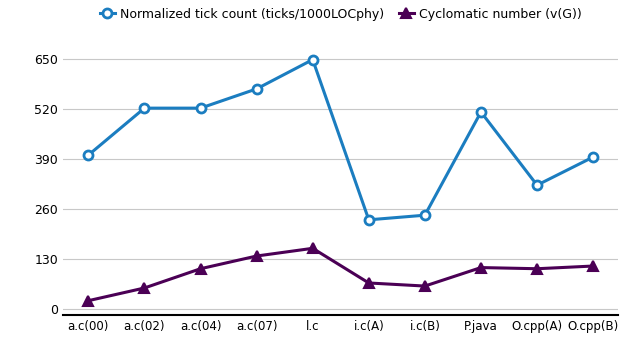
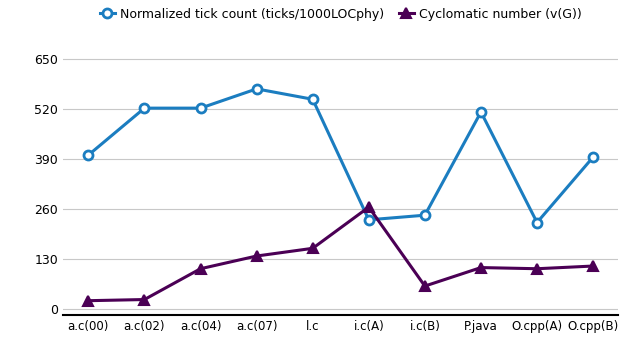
Cyclomatic number (v(G))/a.c(02): 55 -> 25
Normalized tick count (ticks/1000LOCphy)/l.c: 648 -> 545
Cyclomatic number (v(G))/i.c(A): 68 -> 265
Normalized tick count (ticks/1000LOCphy)/O.cpp(A): 322 -> 225
